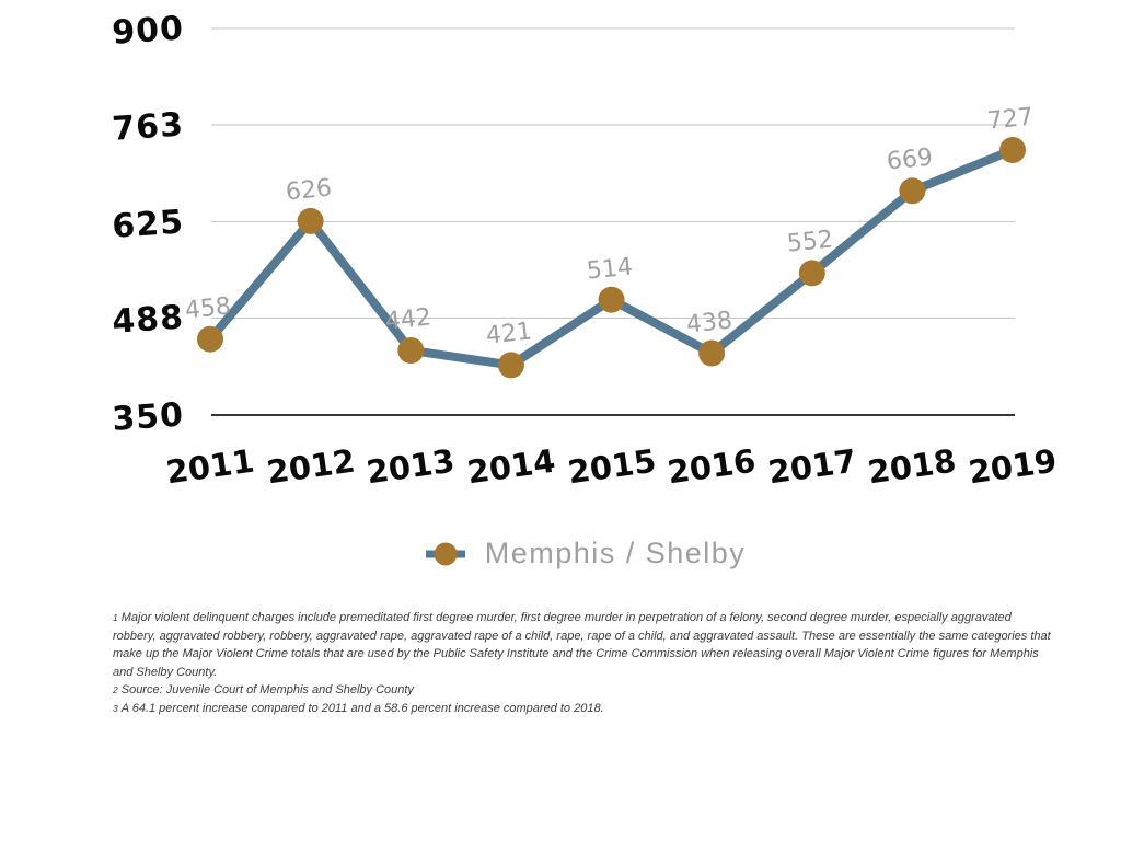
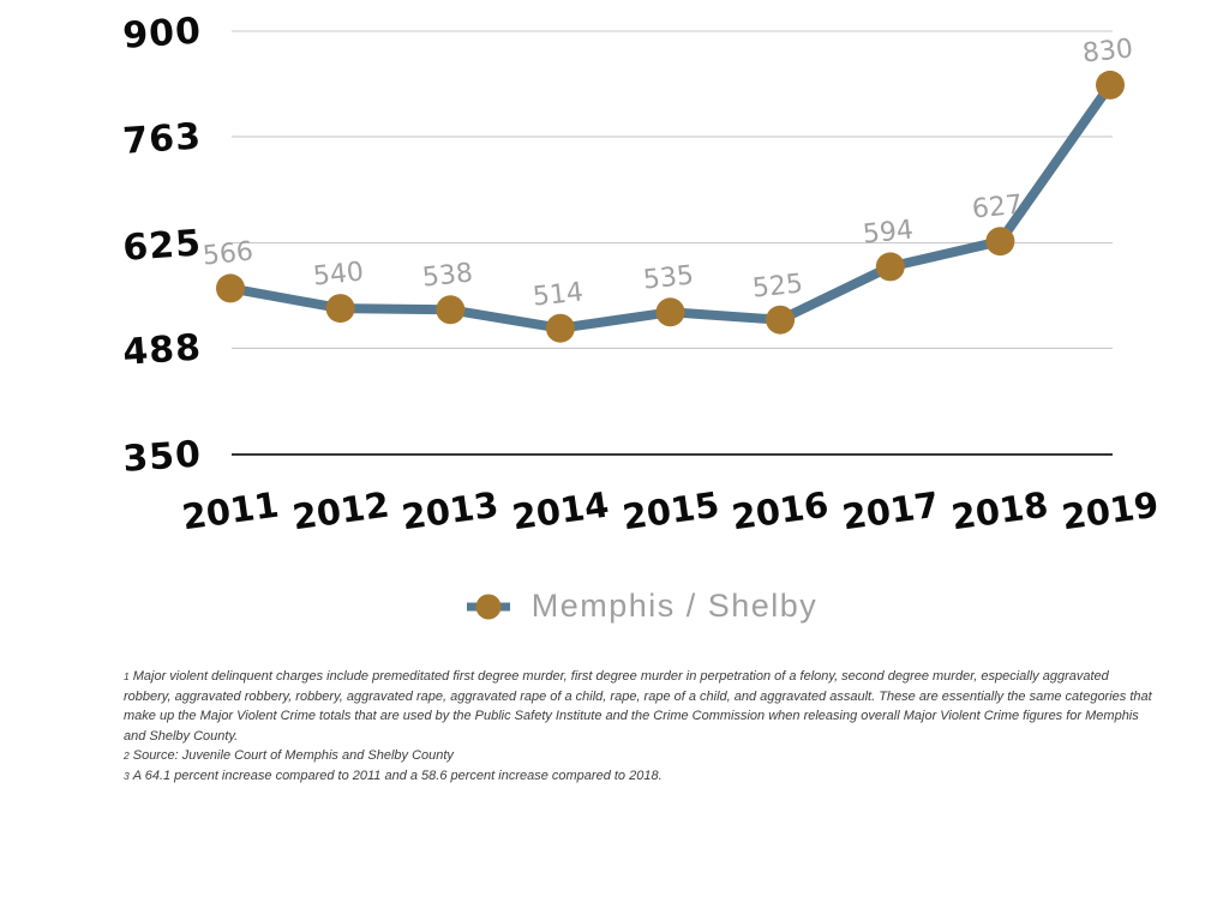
2011: 458 -> 566
2012: 626 -> 540
2013: 442 -> 538
2014: 421 -> 514
2015: 514 -> 535
2016: 438 -> 525
2017: 552 -> 594
2018: 669 -> 627
2019: 727 -> 830
